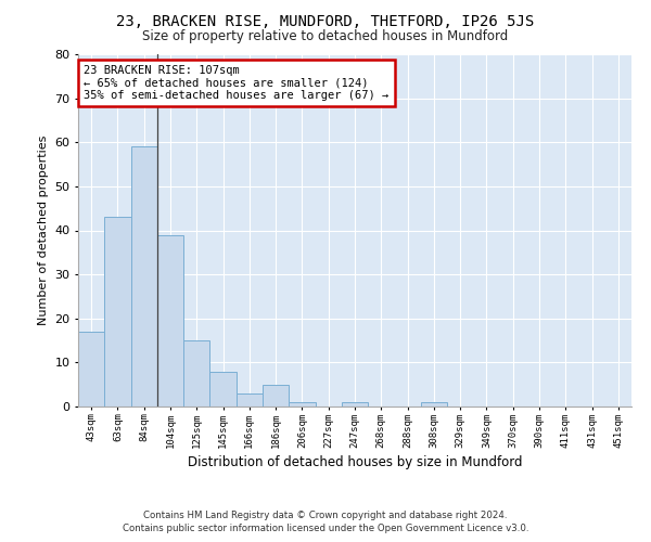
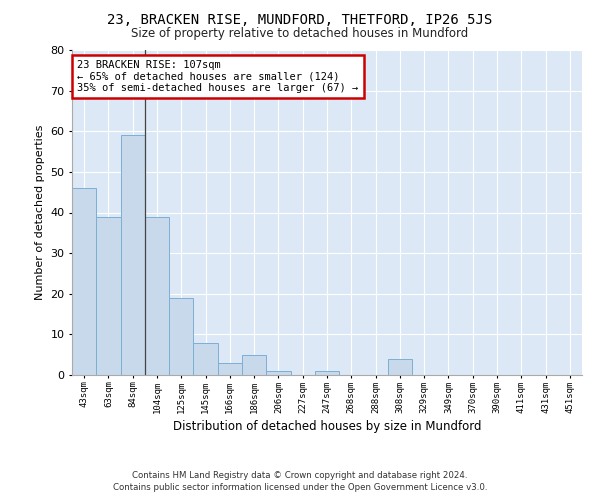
43sqm: 17 -> 46
63sqm: 43 -> 39
125sqm: 15 -> 19
308sqm: 1 -> 4
